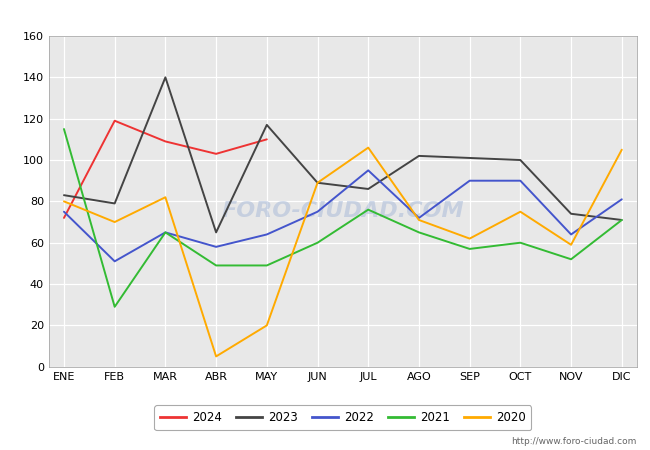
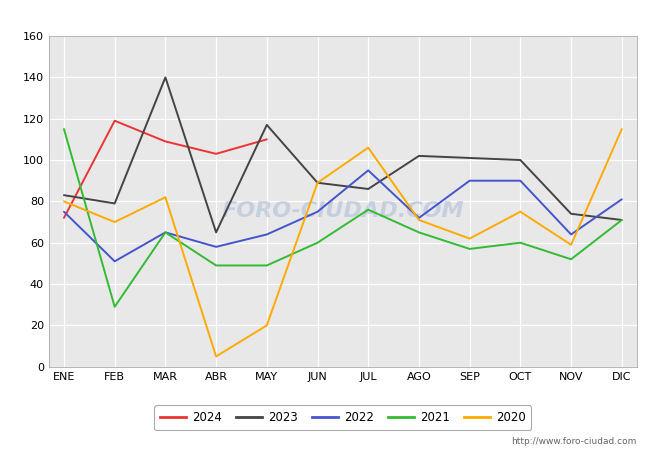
2020/DIC: 105 -> 115
